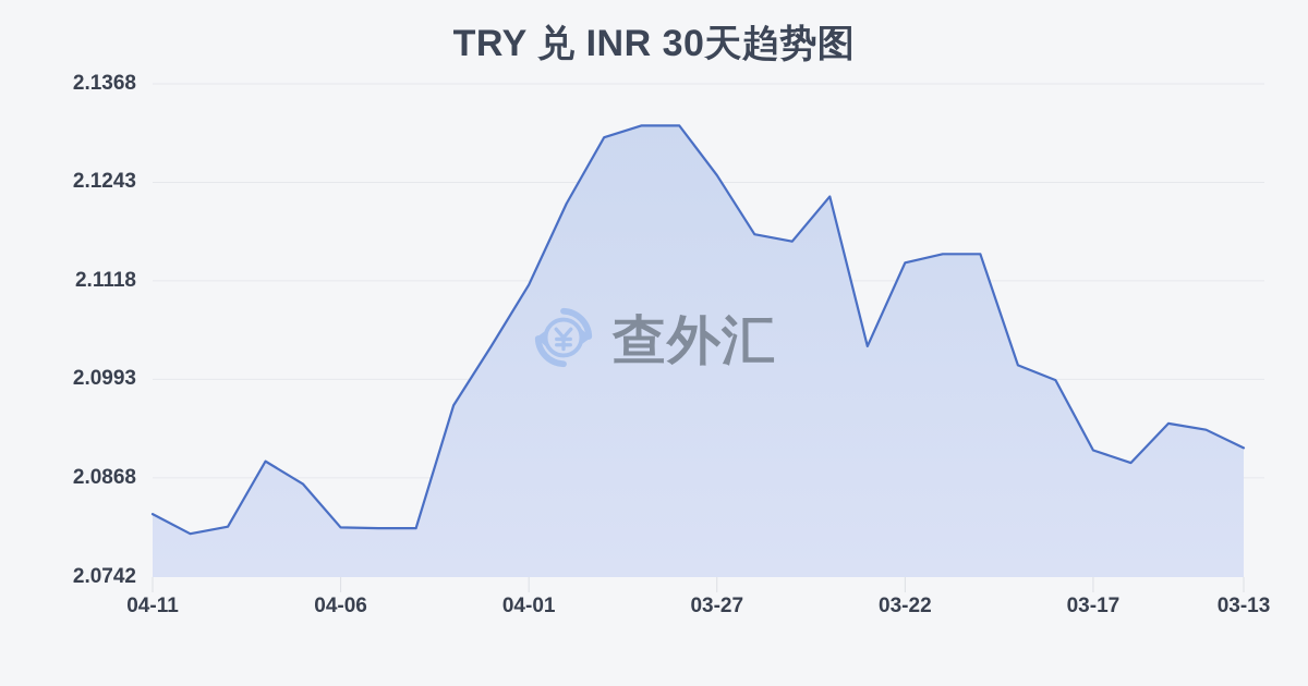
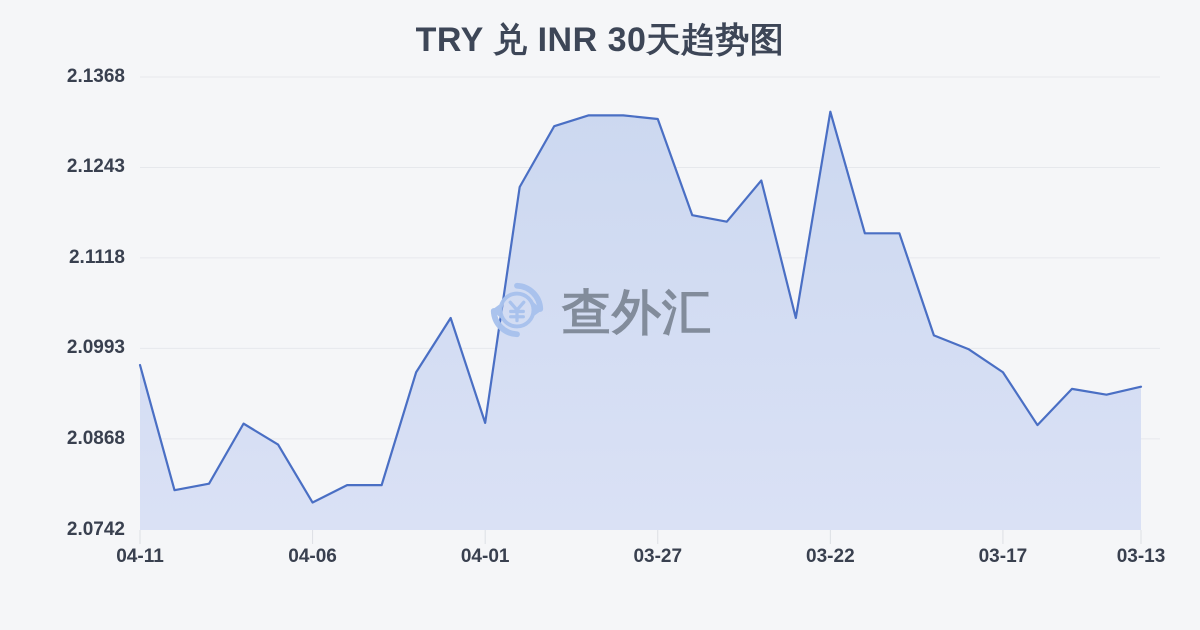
04-11: 2.082 -> 2.097
04-06: 2.080 -> 2.078
04-01: 2.111 -> 2.089
03-27: 2.125 -> 2.131
03-22: 2.114 -> 2.132
03-17: 2.090 -> 2.096
03-13: 2.091 -> 2.094
